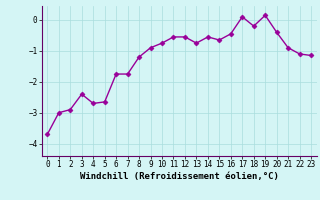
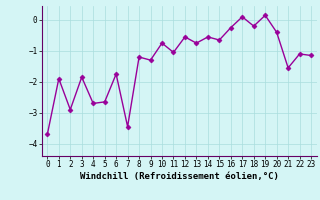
1: -3.00 -> -1.90
3: -2.40 -> -1.85
7: -1.75 -> -3.45
9: -0.90 -> -1.30
11: -0.55 -> -1.05
16: -0.45 -> -0.25
21: -0.90 -> -1.55
